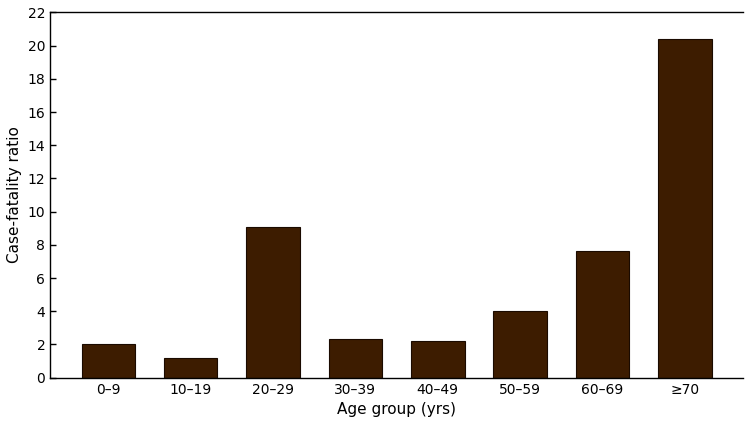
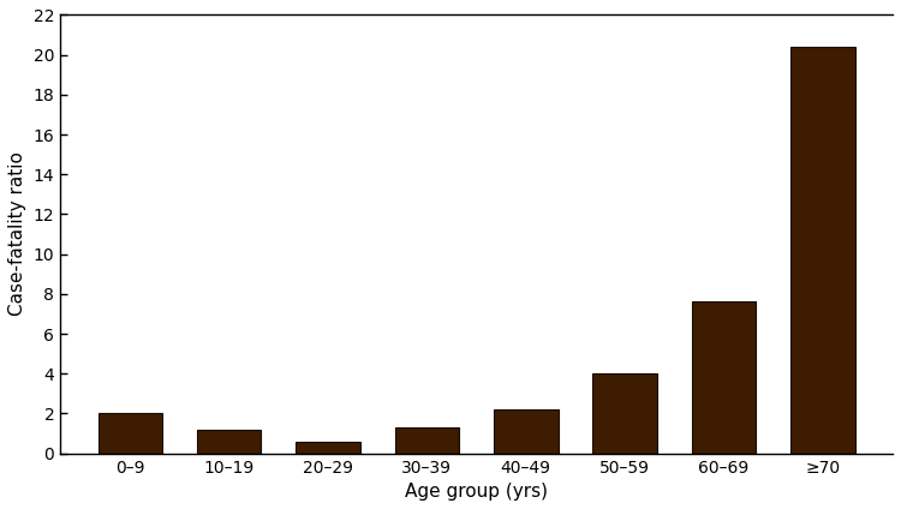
20–29: 9.1 -> 0.6
30–39: 2.3 -> 1.3
